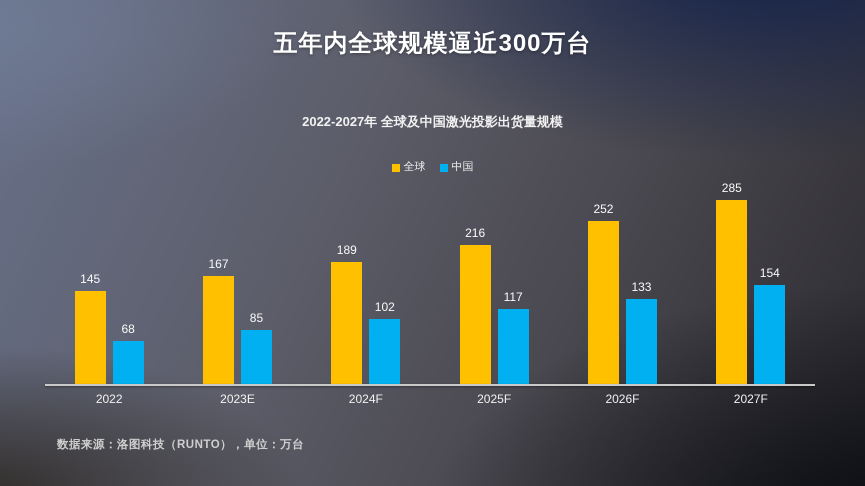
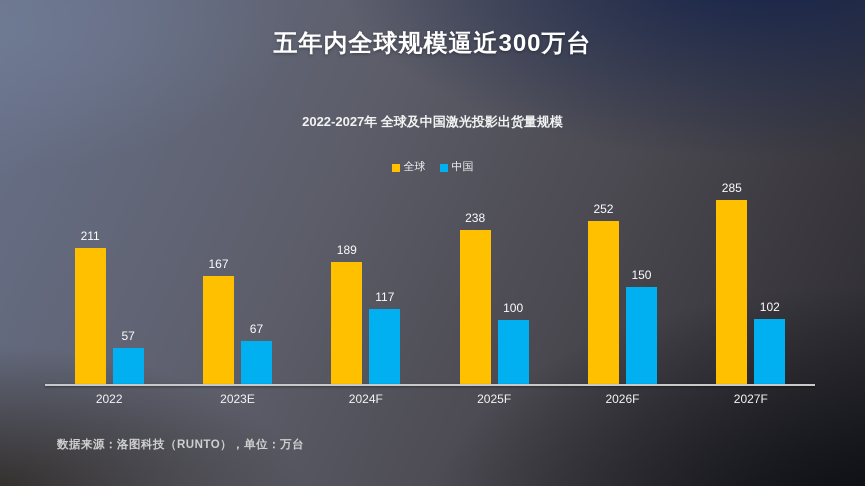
全球/2022: 145 -> 211
中国/2022: 68 -> 57
中国/2023E: 85 -> 67
中国/2024F: 102 -> 117
全球/2025F: 216 -> 238
中国/2025F: 117 -> 100
中国/2026F: 133 -> 150
中国/2027F: 154 -> 102
